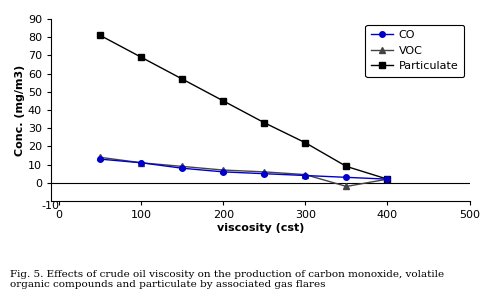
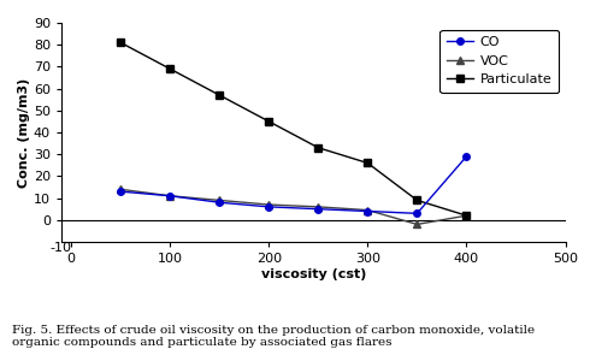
Particulate/300: 22 -> 26
CO/400: 2 -> 29
